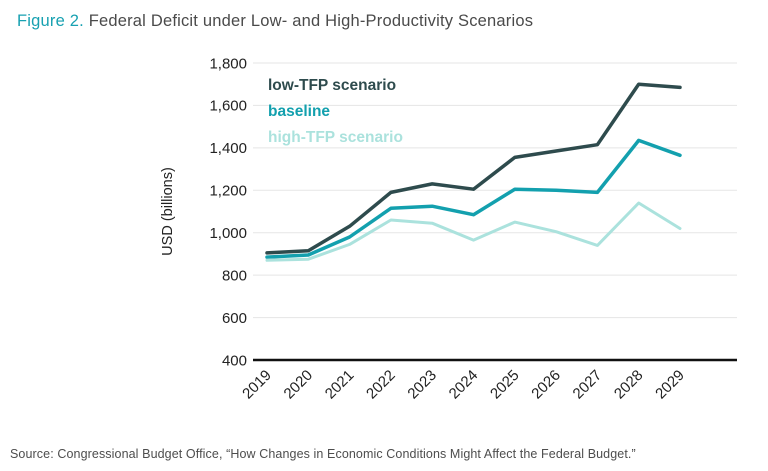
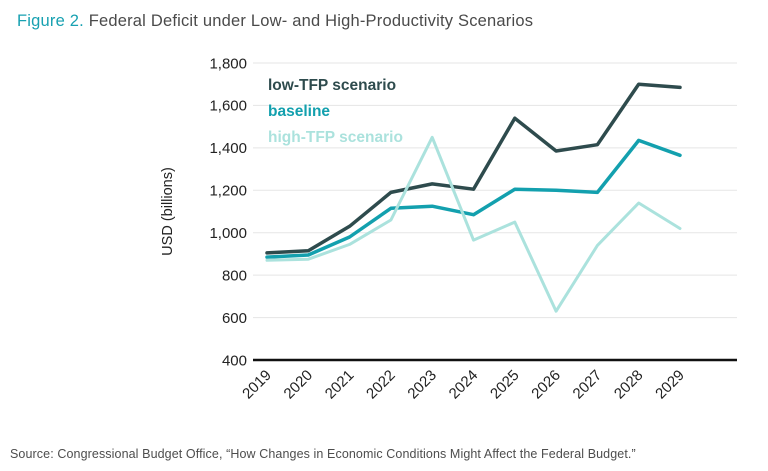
high-TFP scenario/2023: 1040 -> 1450
low-TFP scenario/2025: 1360 -> 1540
high-TFP scenario/2026: 1000 -> 630
